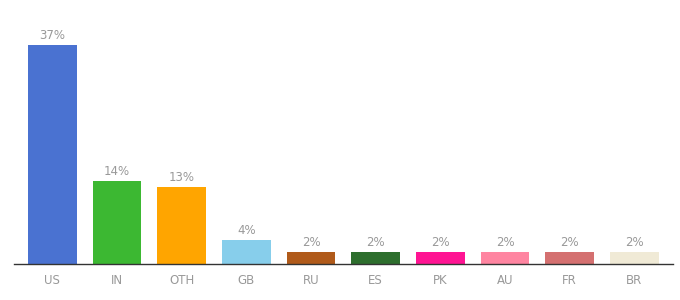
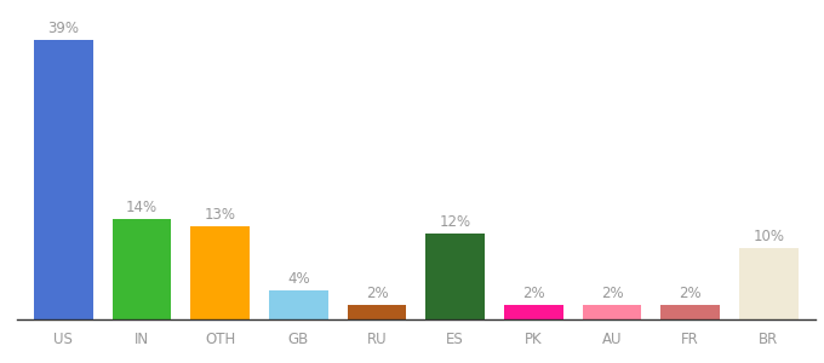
US: 37% -> 39%
ES: 2% -> 12%
BR: 2% -> 10%
